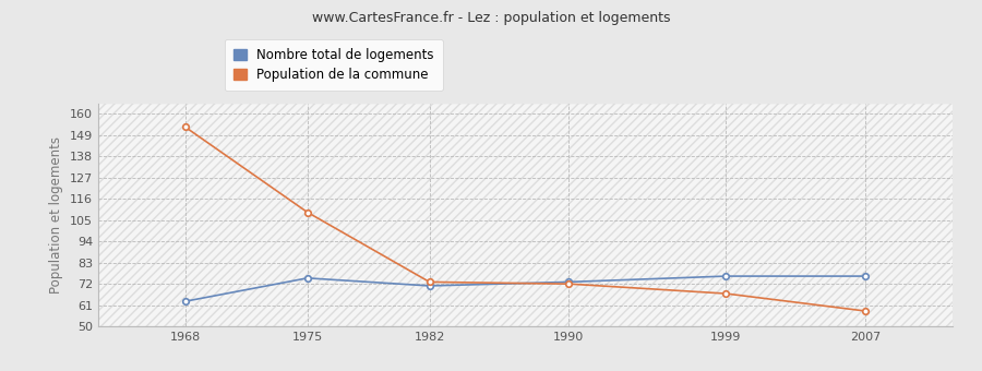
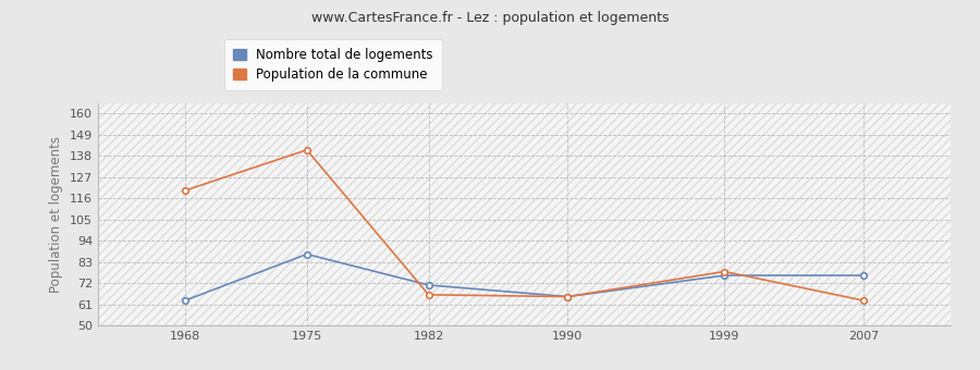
Population de la commune/1968: 153 -> 120
Nombre total de logements/1975: 75 -> 87
Population de la commune/1975: 109 -> 141
Population de la commune/1982: 73 -> 66
Nombre total de logements/1990: 73 -> 65
Population de la commune/1990: 72 -> 65
Population de la commune/1999: 67 -> 78
Population de la commune/2007: 58 -> 63
